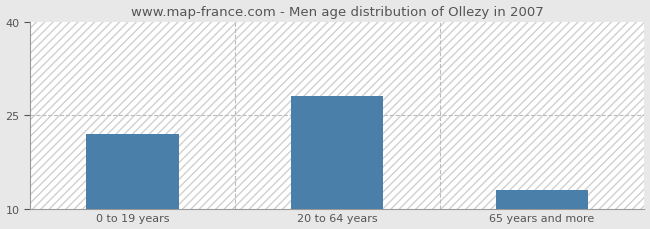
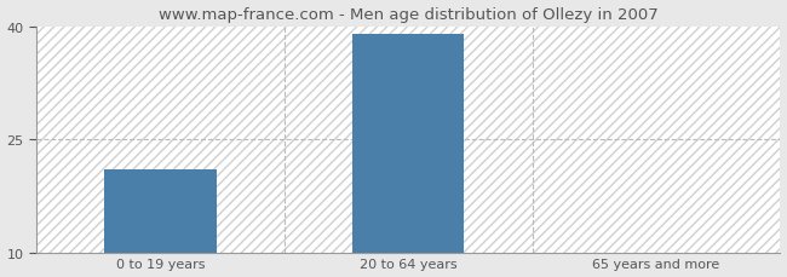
0 to 19 years: 22 -> 21
20 to 64 years: 28 -> 39
65 years and more: 13 -> 10
